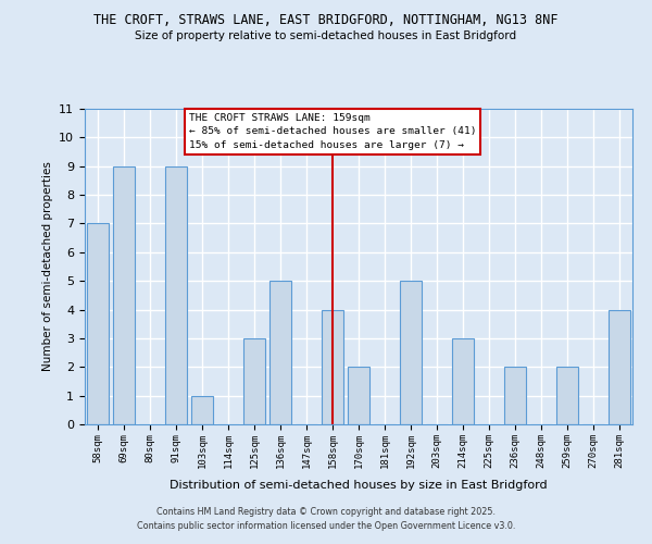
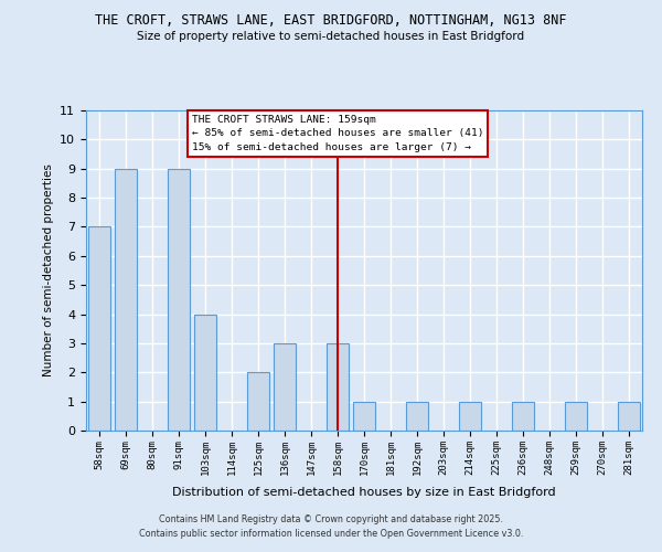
103sqm: 1 -> 4
125sqm: 3 -> 2
136sqm: 5 -> 3
158sqm: 4 -> 3
170sqm: 2 -> 1
192sqm: 5 -> 1
214sqm: 3 -> 1
236sqm: 2 -> 1
259sqm: 2 -> 1
281sqm: 4 -> 1
